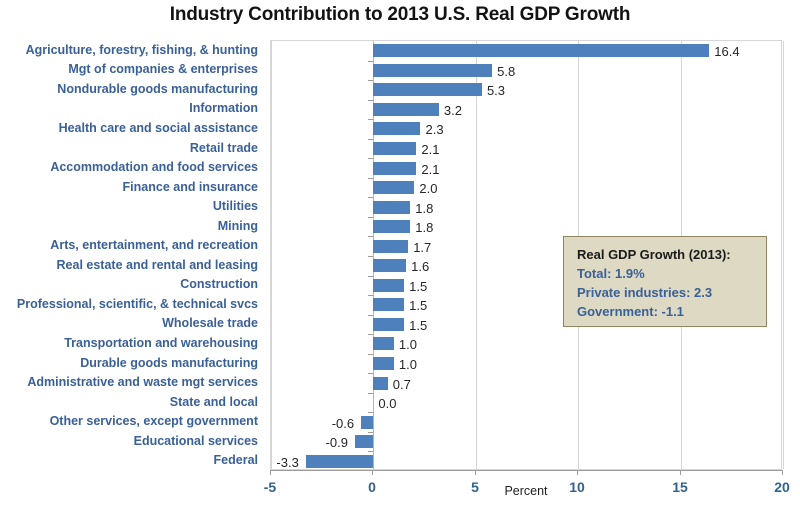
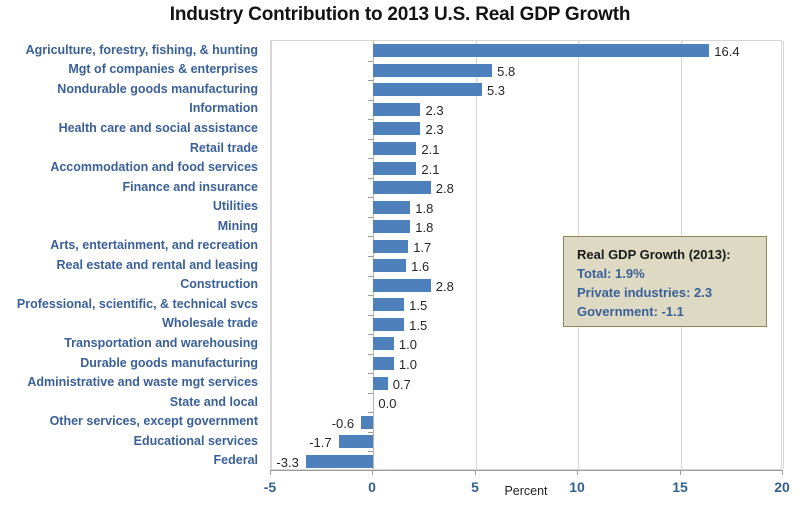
Information: 3.2 -> 2.3
Finance and insurance: 2.0 -> 2.8
Construction: 1.5 -> 2.8
Educational services: -0.9 -> -1.7
